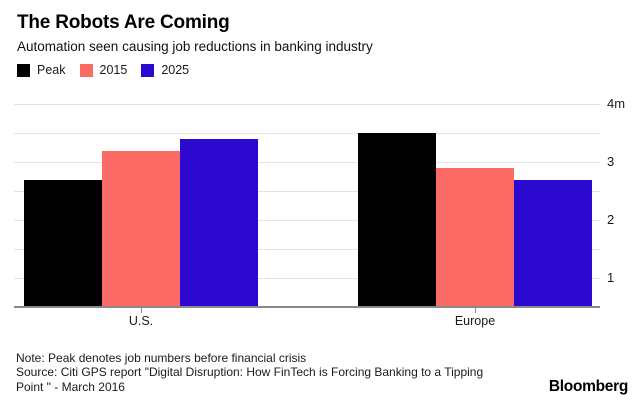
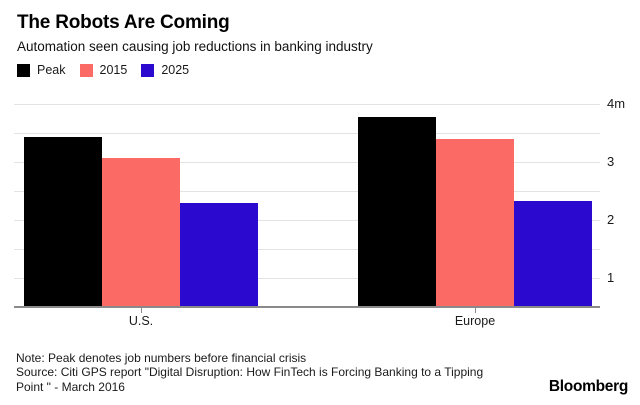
Peak/U.S.: 2.7m -> 3.4m
2015/U.S.: 3.2m -> 3.1m
2025/U.S.: 3.4m -> 2.3m
Peak/Europe: 3.5m -> 3.8m
2015/Europe: 2.9m -> 3.4m
2025/Europe: 2.7m -> 2.3m
